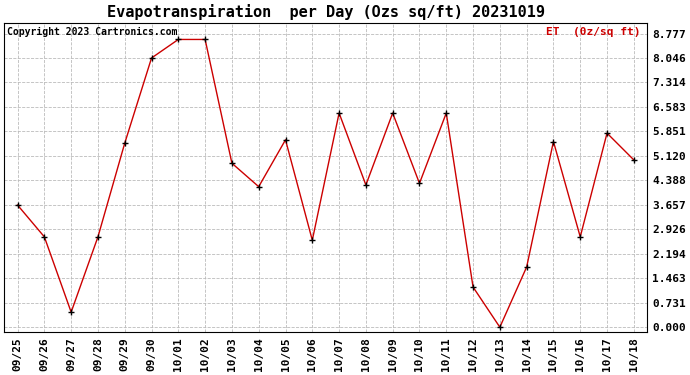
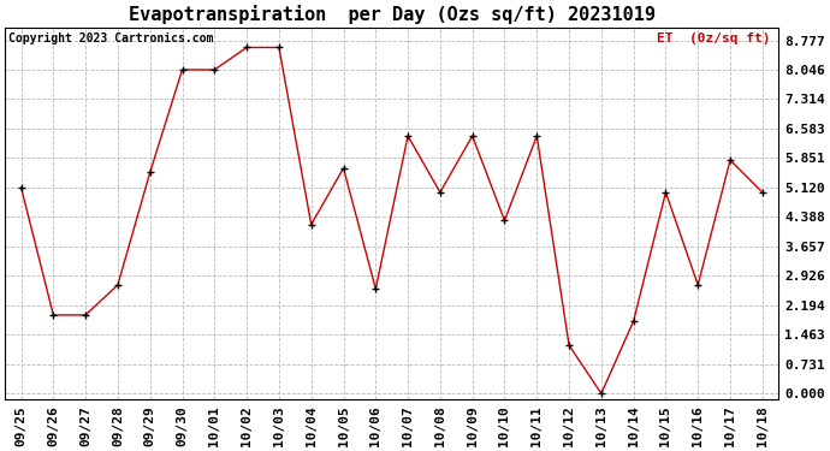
09/25: 3.65 -> 5.12
09/26: 2.70 -> 1.95
09/27: 0.45 -> 1.95
10/01: 8.60 -> 8.05
10/03: 4.90 -> 8.60
10/08: 4.25 -> 5.00
10/15: 5.55 -> 5.00
